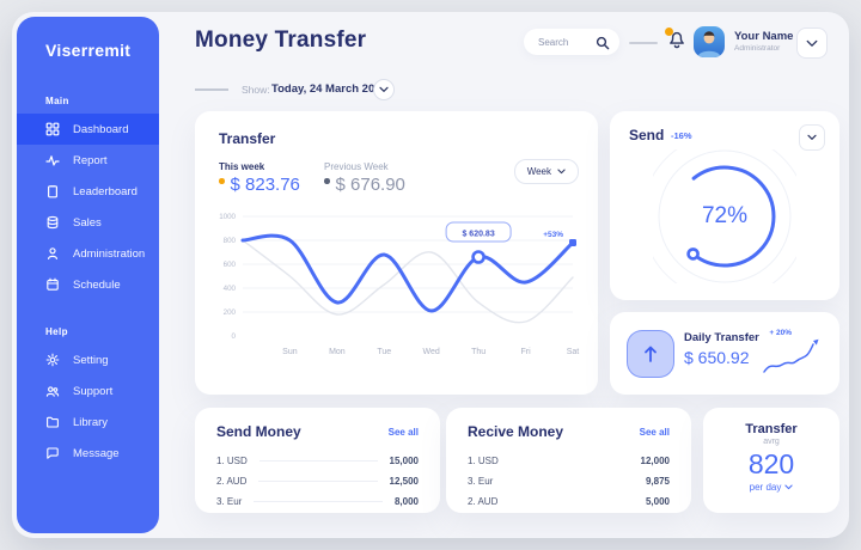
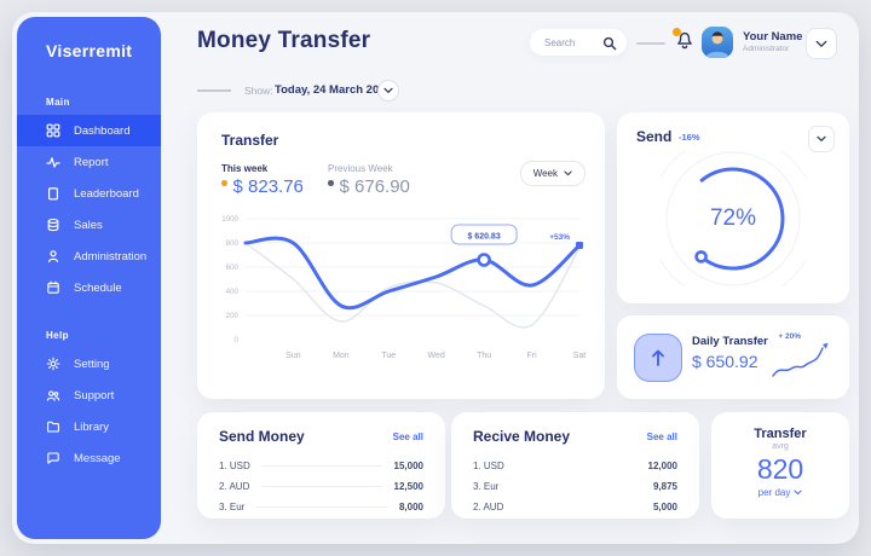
Previous Week/Mon: 180 -> 150
This week/Tue: 680 -> 400
Previous Week/Wed: 700 -> 470
This week/Wed: 210 -> 520
Previous Week/Sat: 490 -> 760
